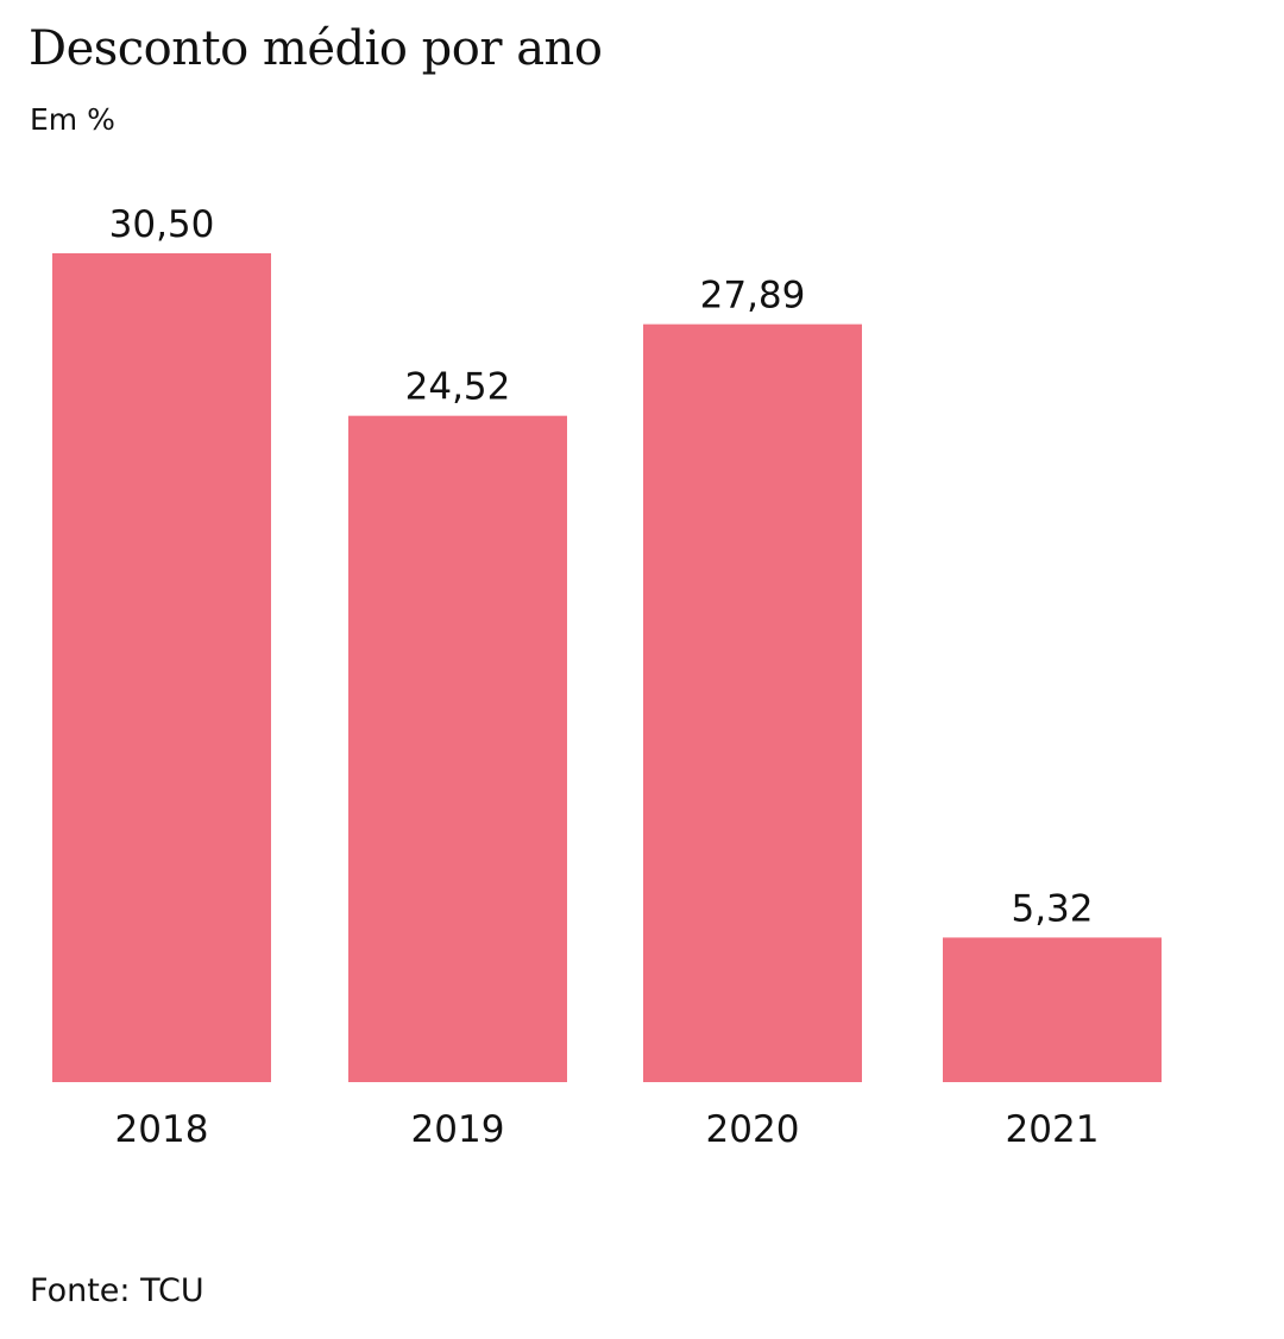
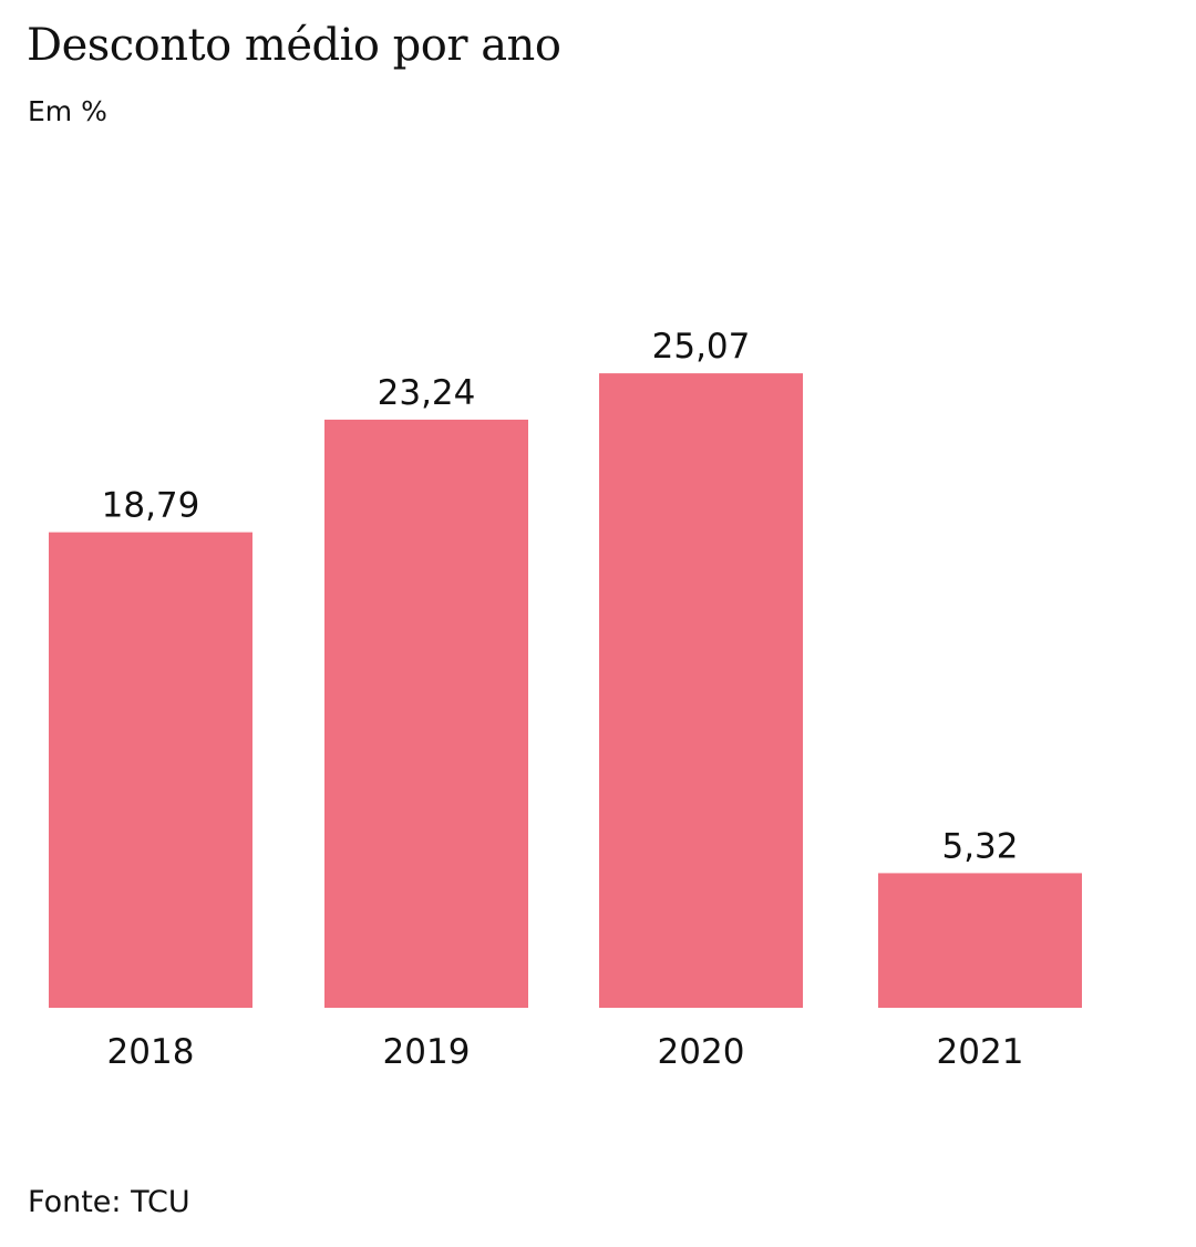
2018: 30,50 -> 18,79
2019: 24,52 -> 23,24
2020: 27,89 -> 25,07
